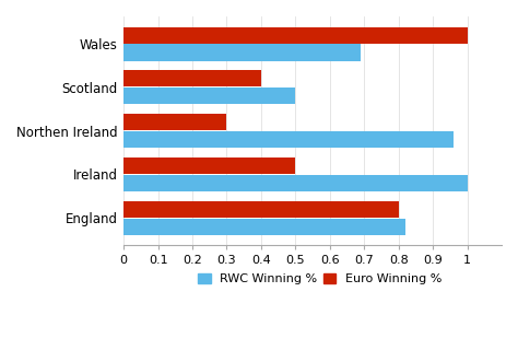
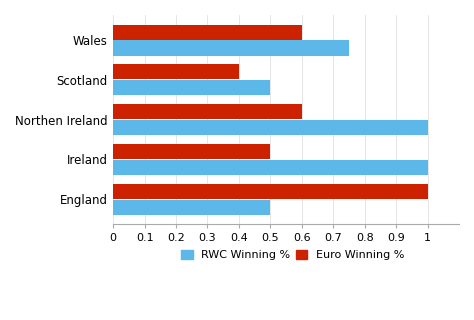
Euro Winning %/Wales: 1.0 -> 0.6
RWC Winning %/Wales: 0.69 -> 0.75
Euro Winning %/Northen Ireland: 0.3 -> 0.6
RWC Winning %/Northen Ireland: 0.96 -> 1.00
Euro Winning %/England: 0.8 -> 1.0
RWC Winning %/England: 0.82 -> 0.50
